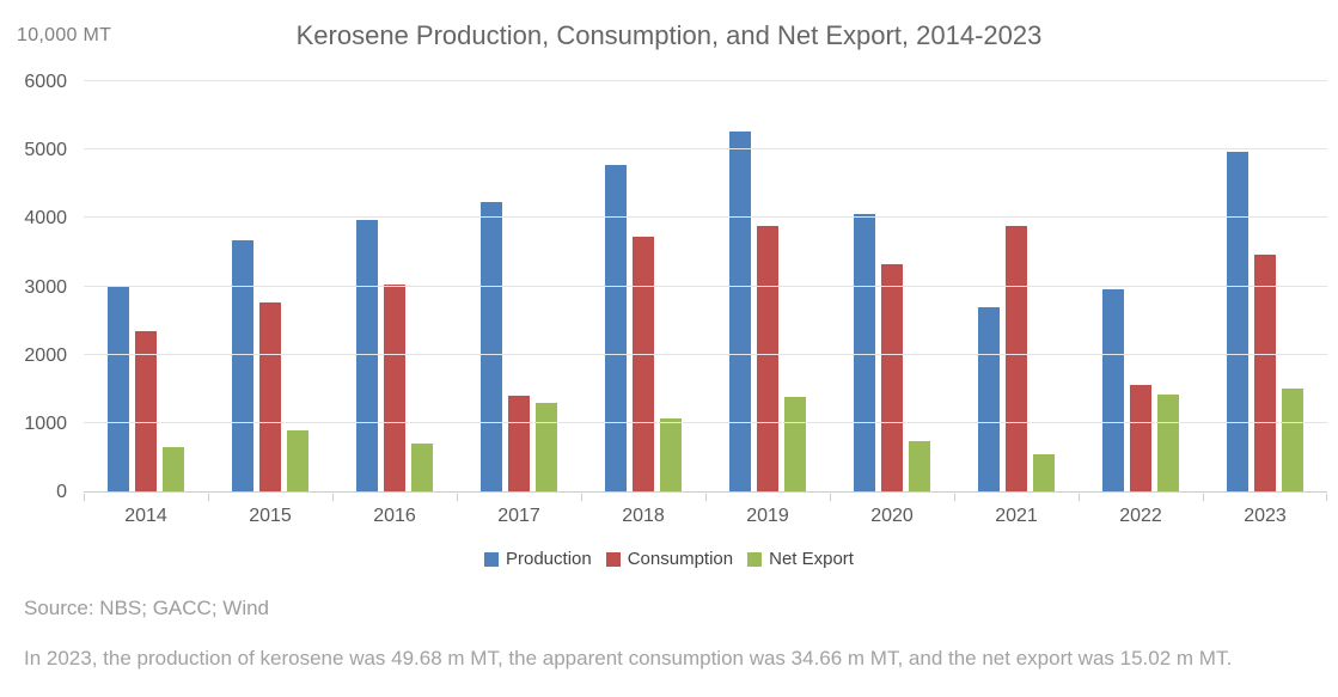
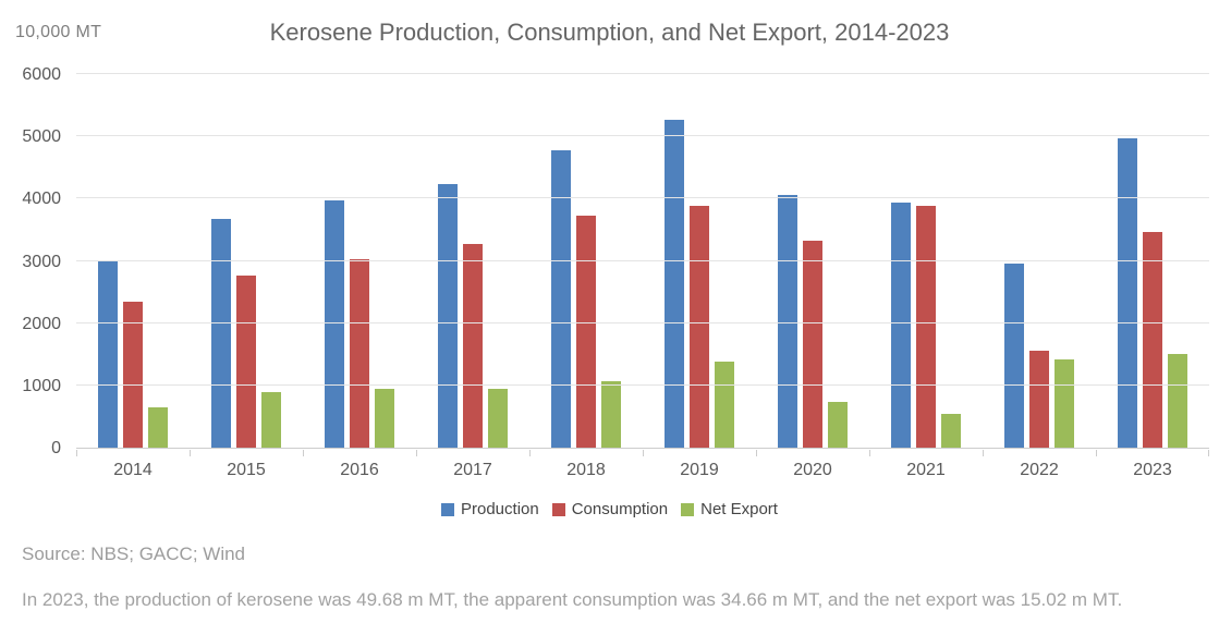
Net Export/2016: 700 -> 1000
Consumption/2017: 1400 -> 3300
Net Export/2017: 1300 -> 1000
Production/2021: 2700 -> 3900
